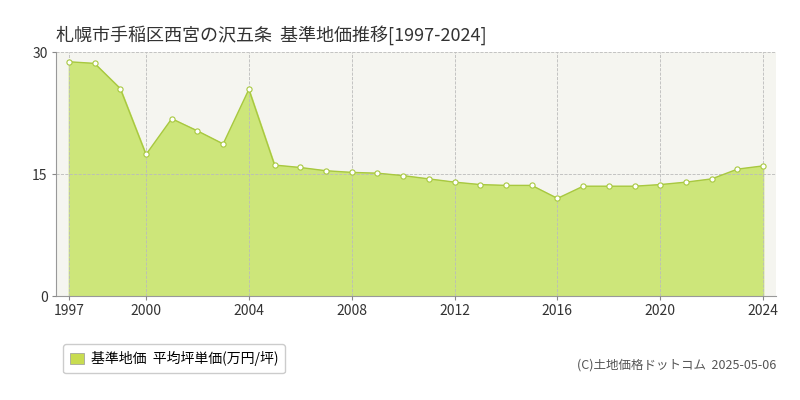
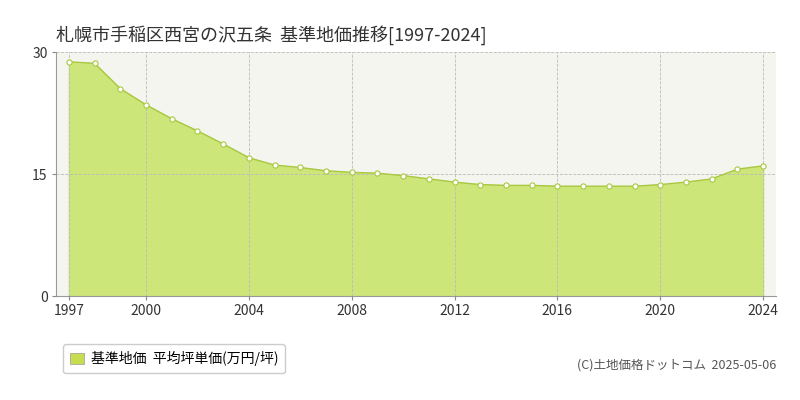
2000: 17.4 -> 23.5
2004: 25.4 -> 17.0
2016: 12.0 -> 13.5
